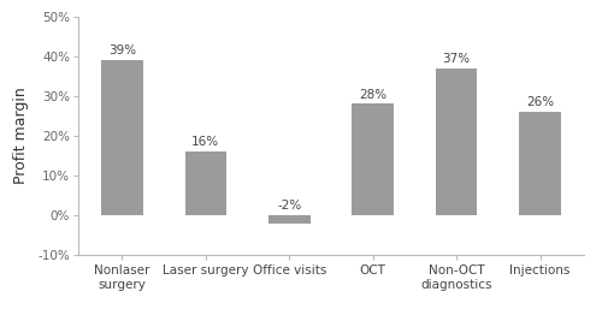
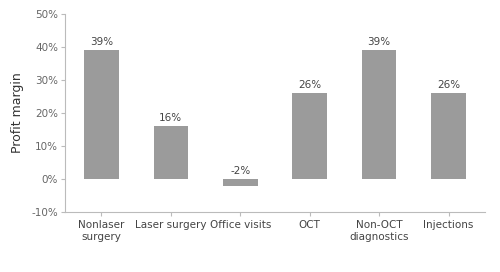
OCT: 28% -> 26%
Non-OCT diagnostics: 37% -> 39%
